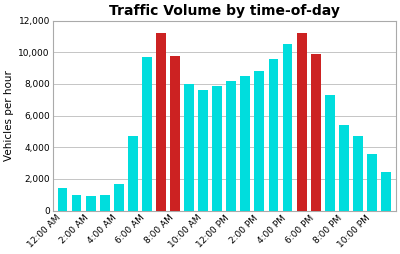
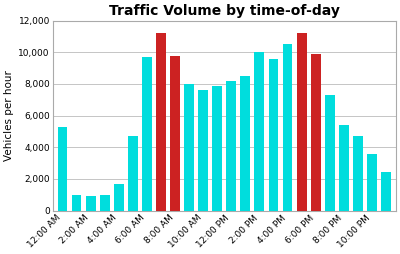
12:00 AM: 1,400 -> 5,300
2:00 PM: 8,800 -> 10,000
